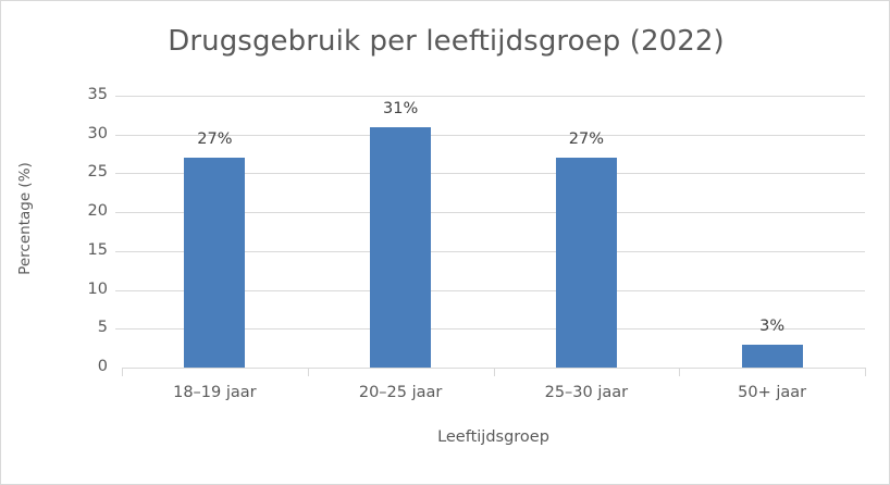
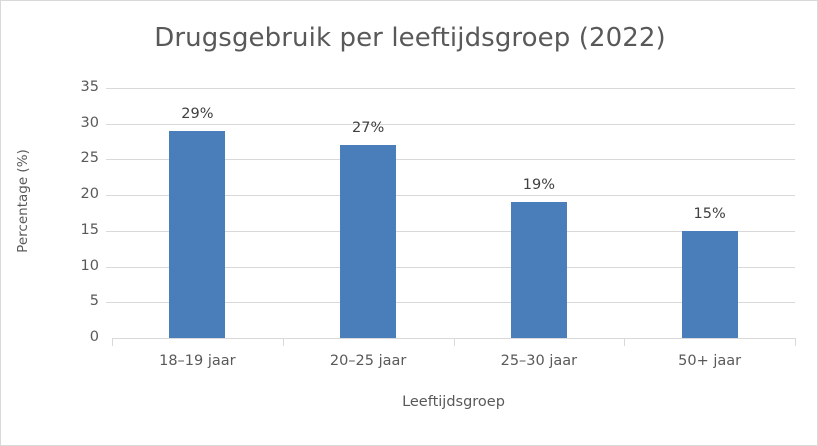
18–19 jaar: 27% -> 29%
20–25 jaar: 31% -> 27%
25–30 jaar: 27% -> 19%
50+ jaar: 3% -> 15%
